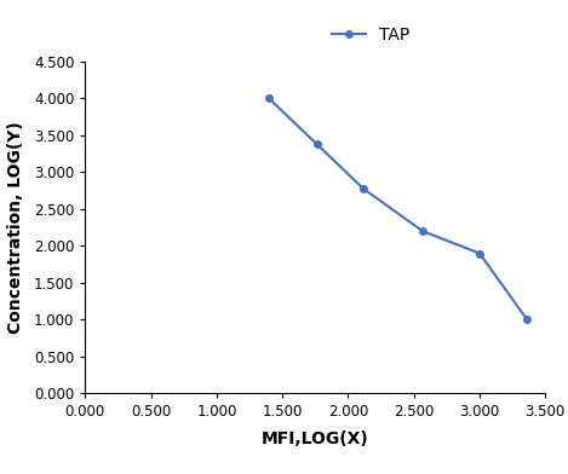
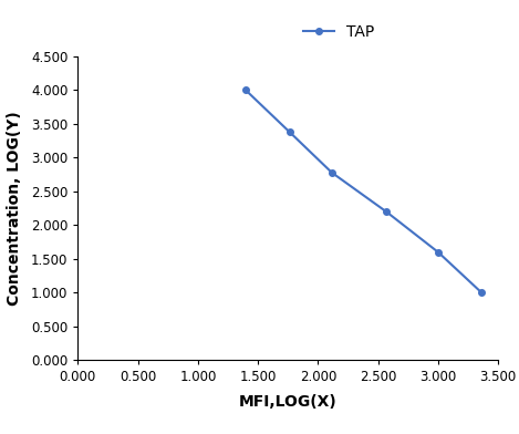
3.000: 1.90 -> 1.60
